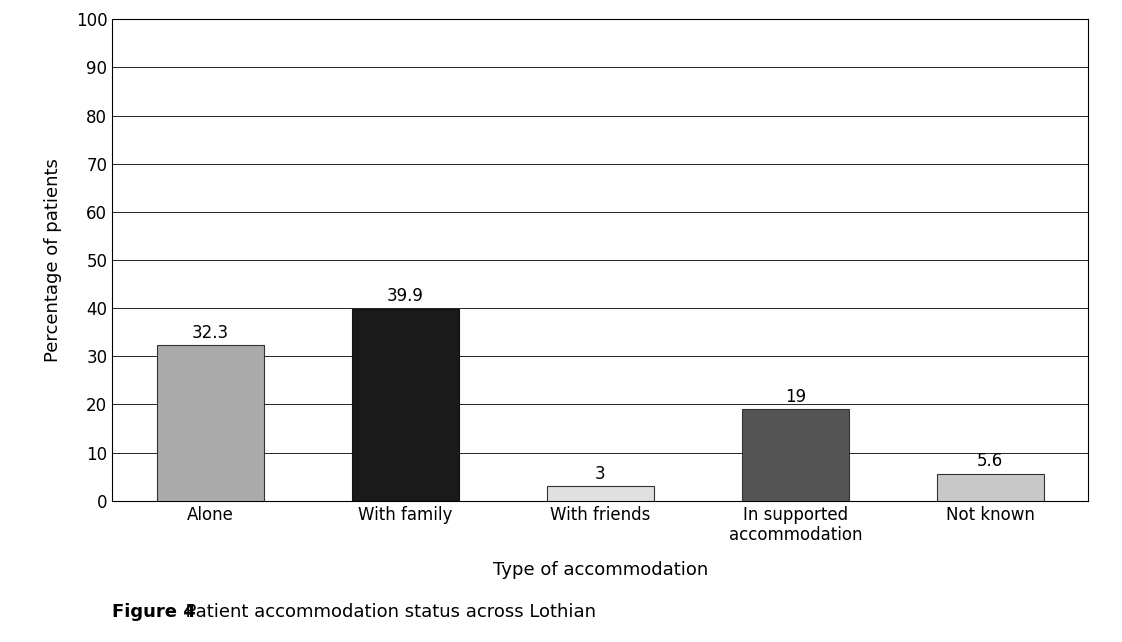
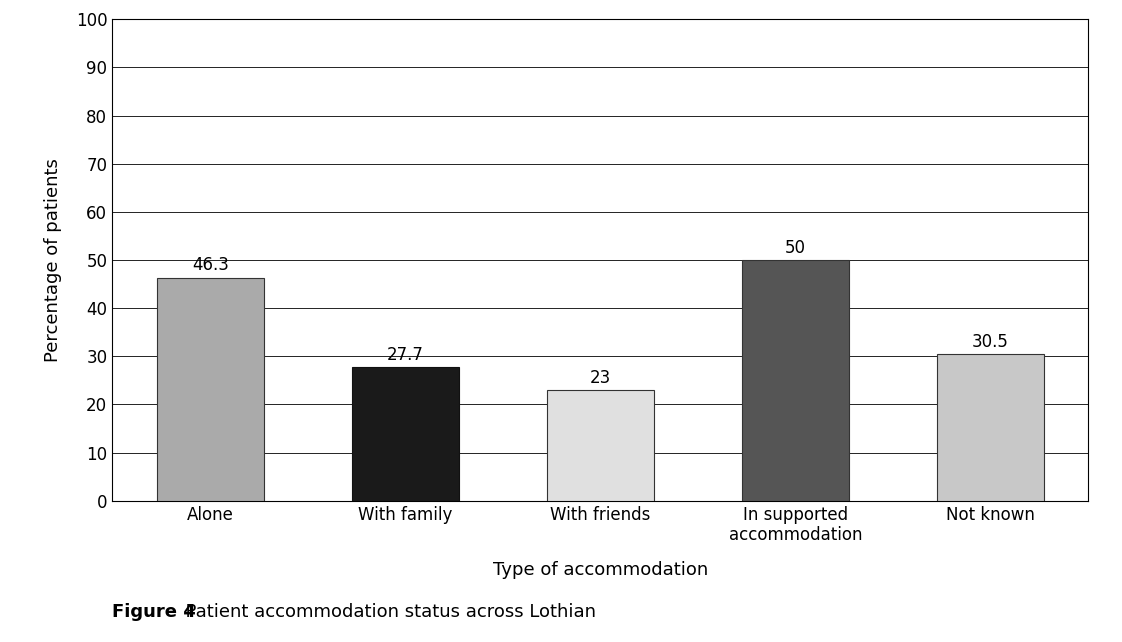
Alone: 32.3 -> 46.3
With family: 39.9 -> 27.7
With friends: 3 -> 23
In supported accommodation: 19 -> 50
Not known: 5.6 -> 30.5
